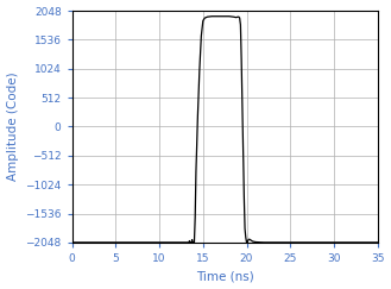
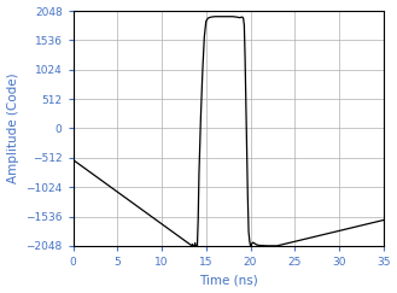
0: -2050 -> -550
35: -2050 -> -1600
